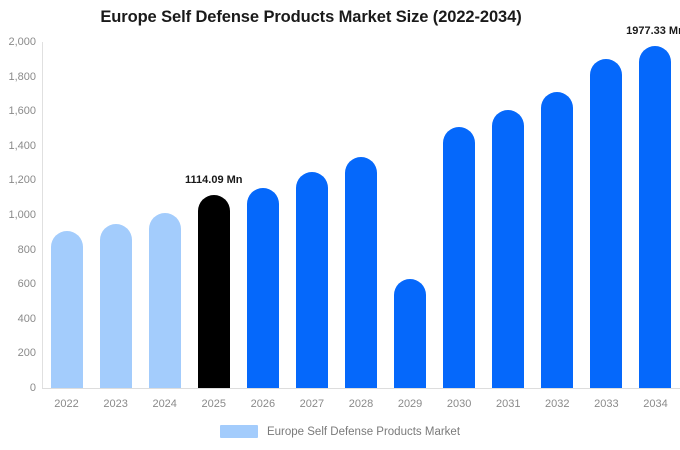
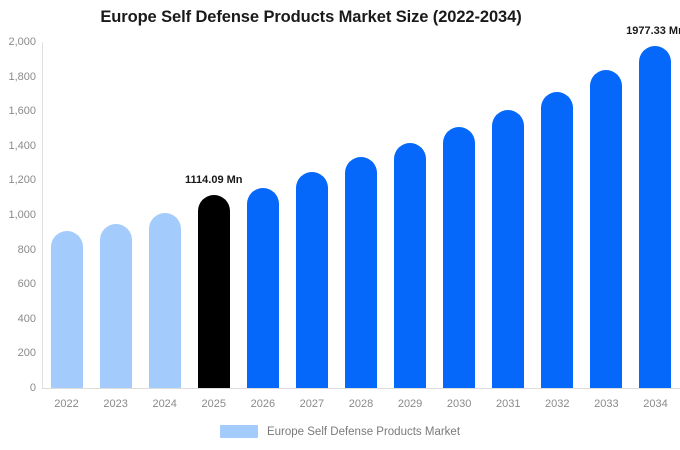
2029: 630 -> 1420
2033: 1900 -> 1840
